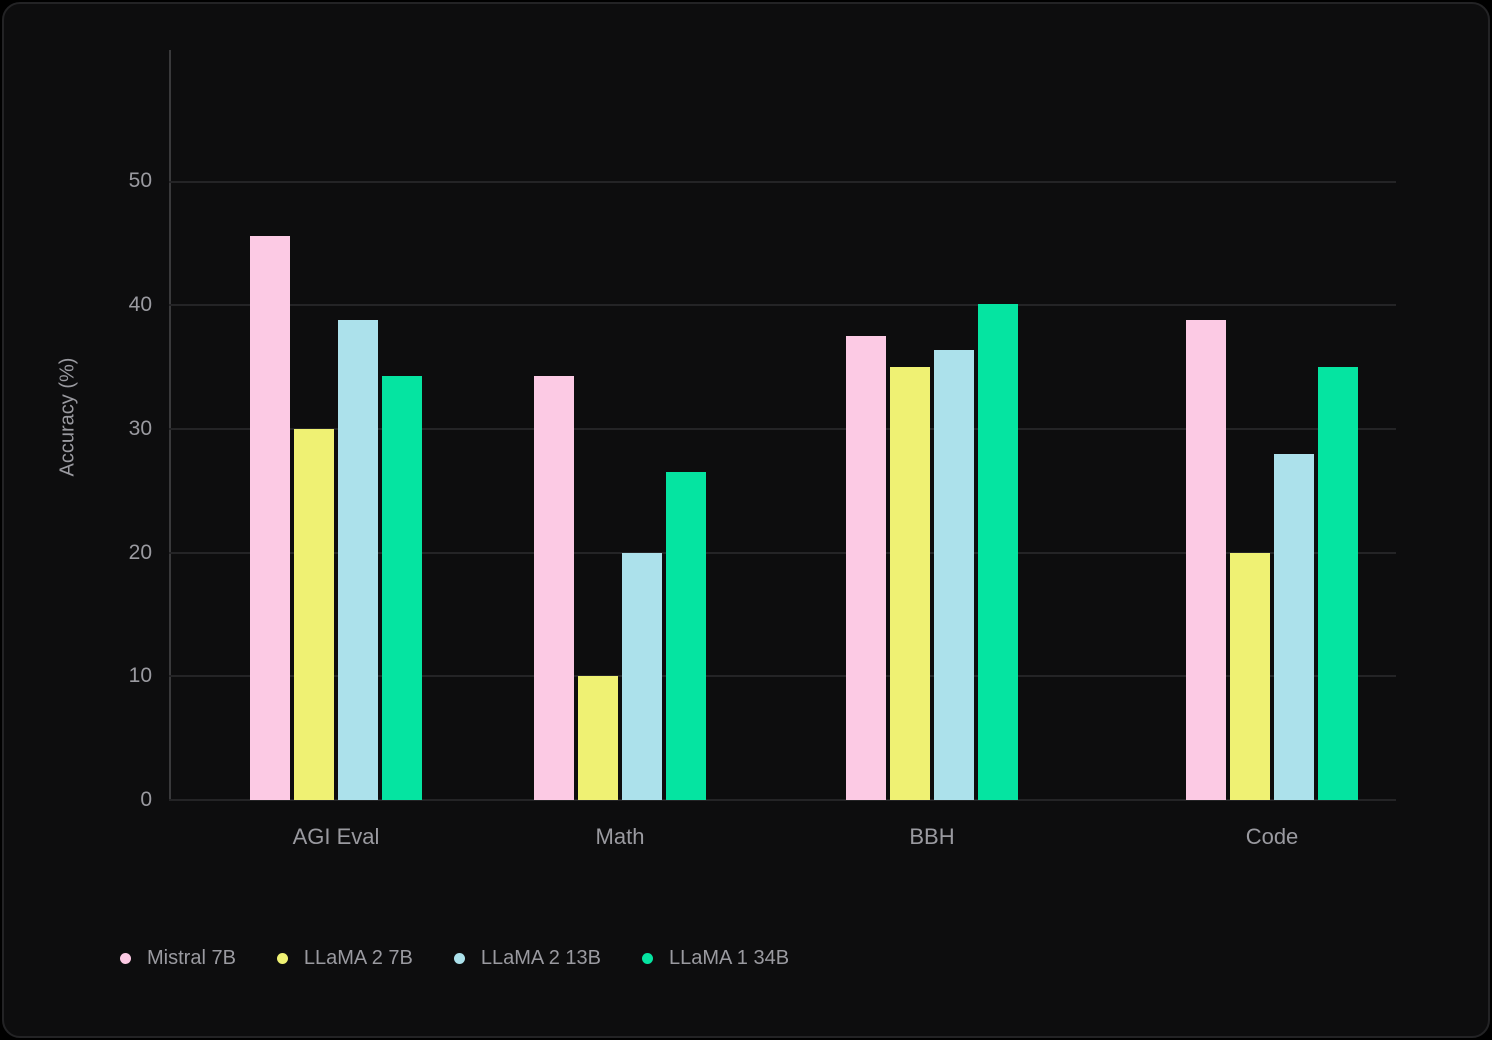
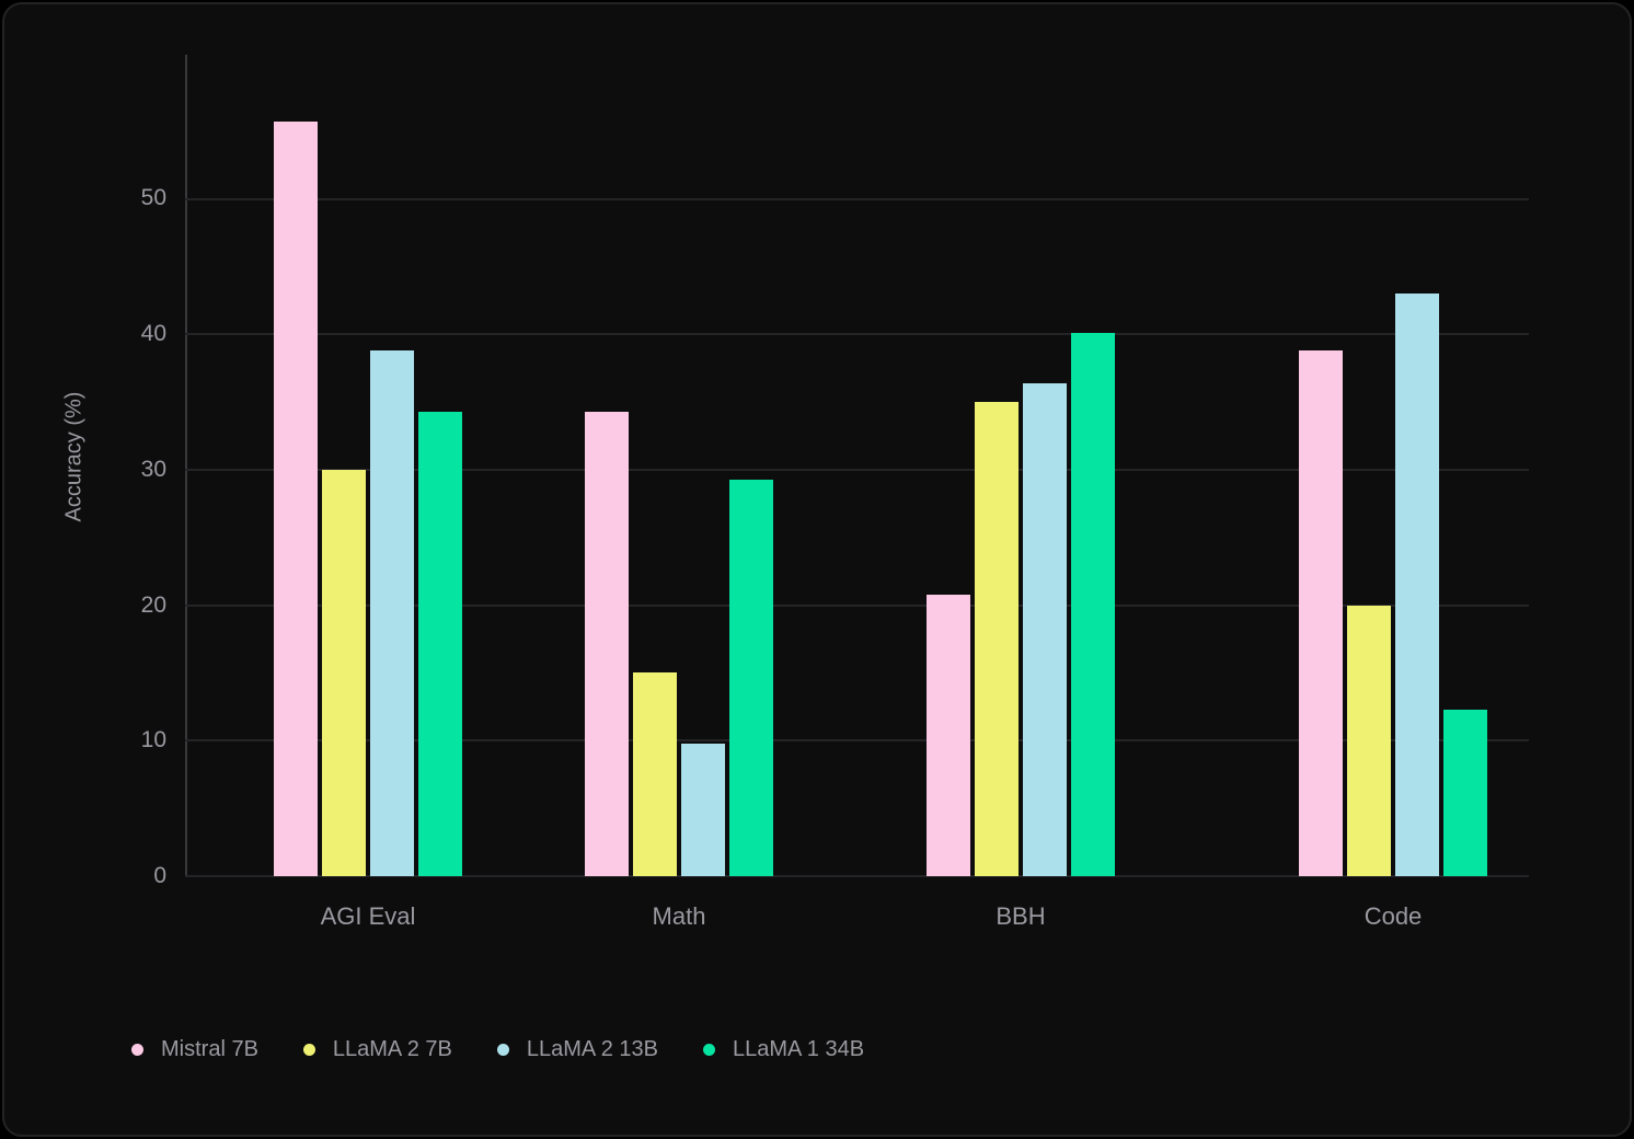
Mistral 7B/AGI Eval: 45.6 -> 55.7
LLaMA 2 7B/Math: 10 -> 15
LLaMA 2 13B/Math: 20.0 -> 9.8
LLaMA 1 34B/Math: 26.5 -> 29.3
Mistral 7B/BBH: 37.5 -> 20.8
LLaMA 2 13B/Code: 28.0 -> 43.0
LLaMA 1 34B/Code: 35.0 -> 12.3
